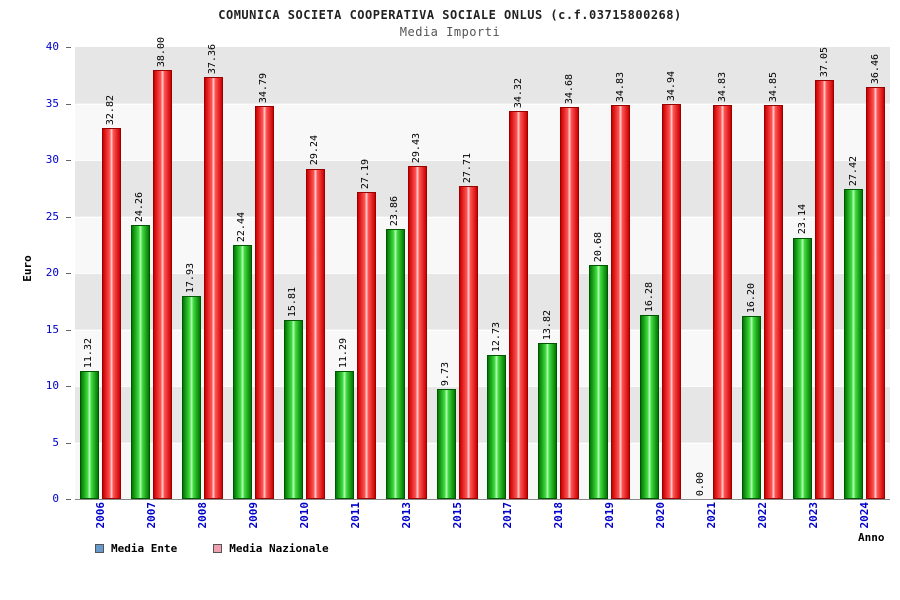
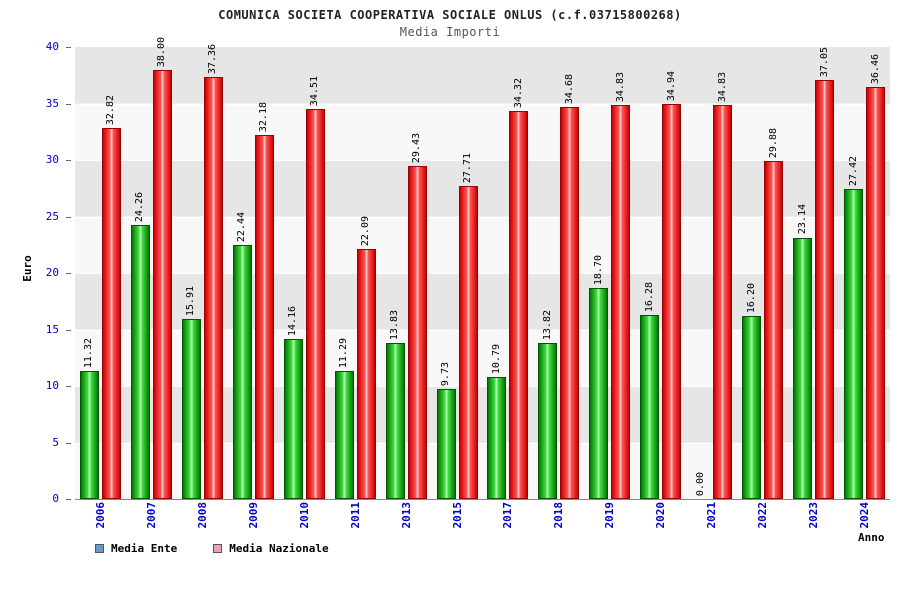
Media Ente/2008: 17.93 -> 15.91
Media Nazionale/2009: 34.79 -> 32.18
Media Ente/2010: 15.81 -> 14.16
Media Nazionale/2010: 29.24 -> 34.51
Media Nazionale/2011: 27.19 -> 22.09
Media Ente/2013: 23.86 -> 13.83
Media Ente/2017: 12.73 -> 10.79
Media Ente/2019: 20.68 -> 18.70
Media Nazionale/2022: 34.85 -> 29.88
